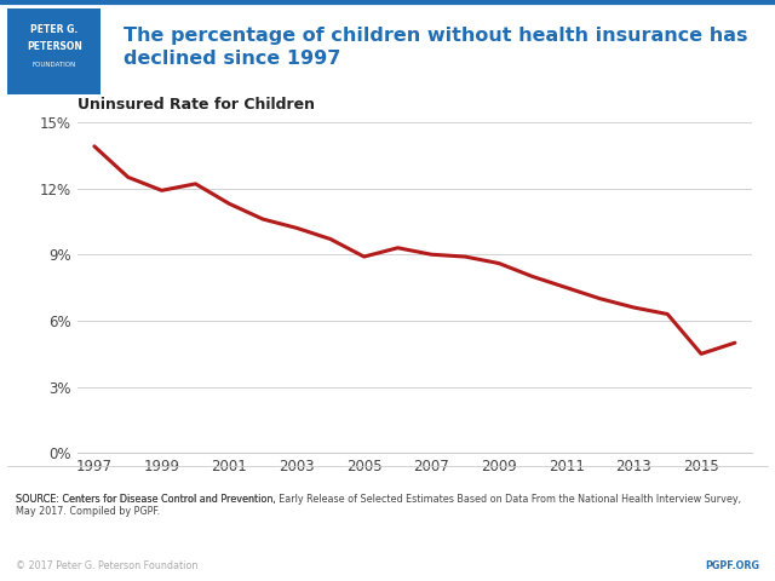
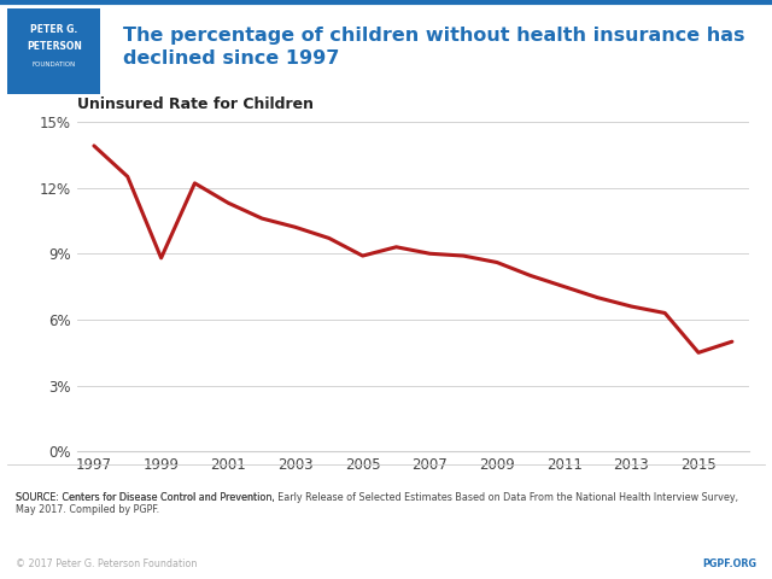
1999: 11.9% -> 8.8%
